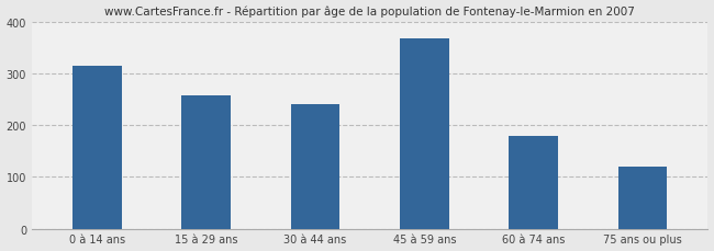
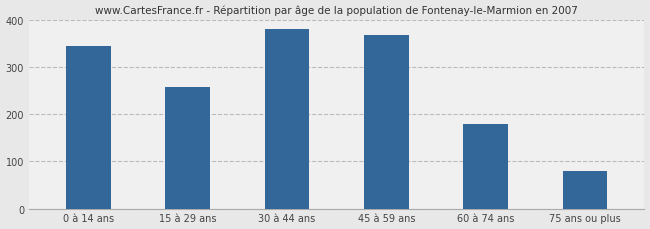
0 à 14 ans: 315 -> 345
30 à 44 ans: 240 -> 381
75 ans ou plus: 120 -> 80
